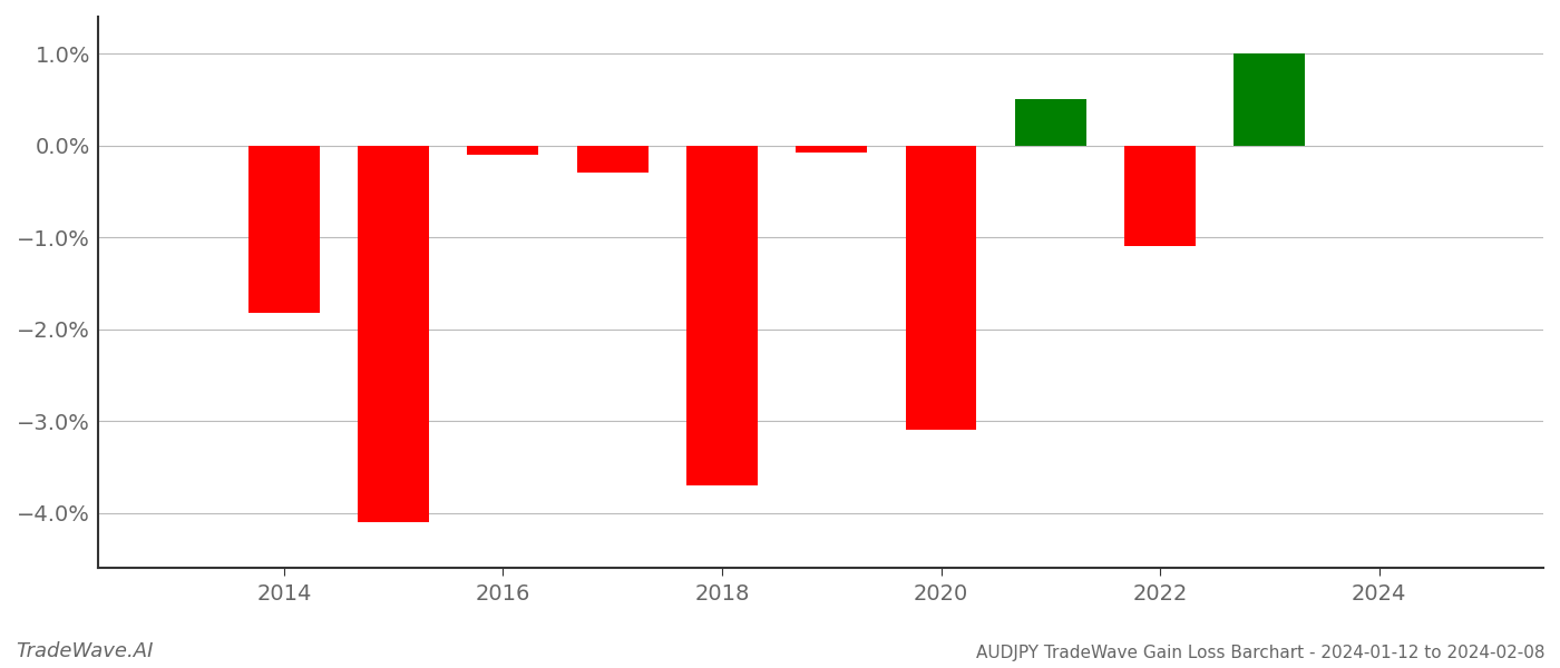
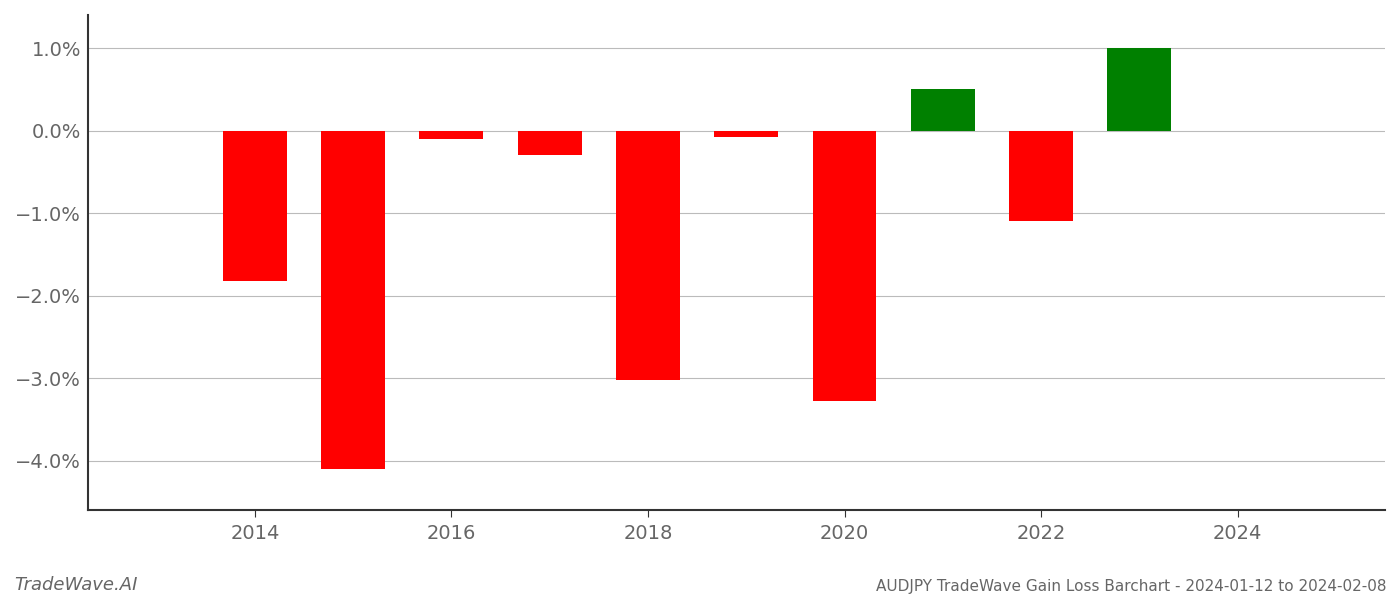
2018: -3.70% -> -3.02%
2020: -3.10% -> -3.28%
